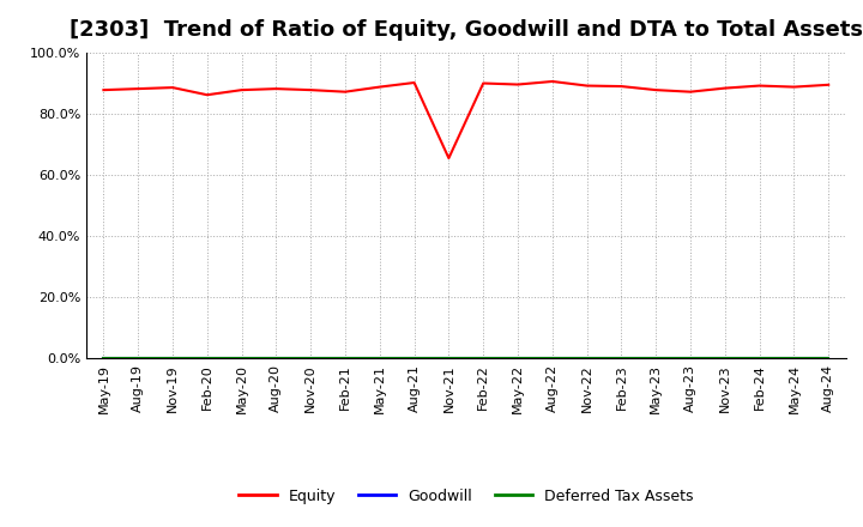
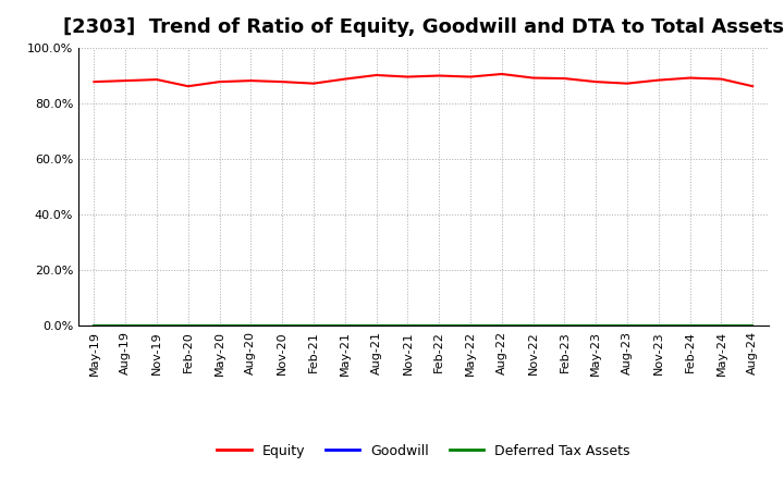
Equity/Nov-21: 65.5% -> 89.6%
Equity/Aug-24: 89.5% -> 86.2%
